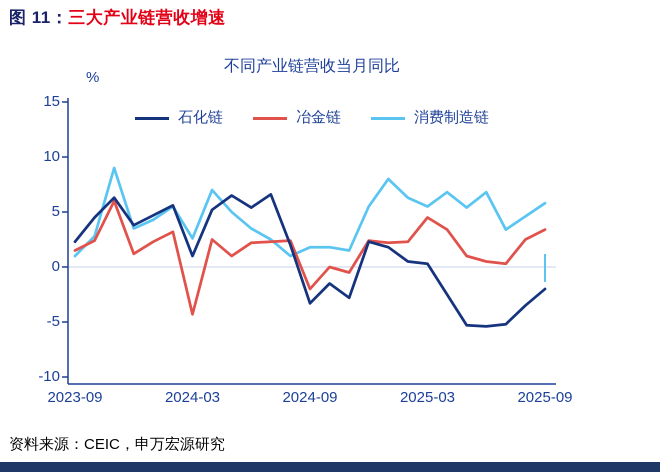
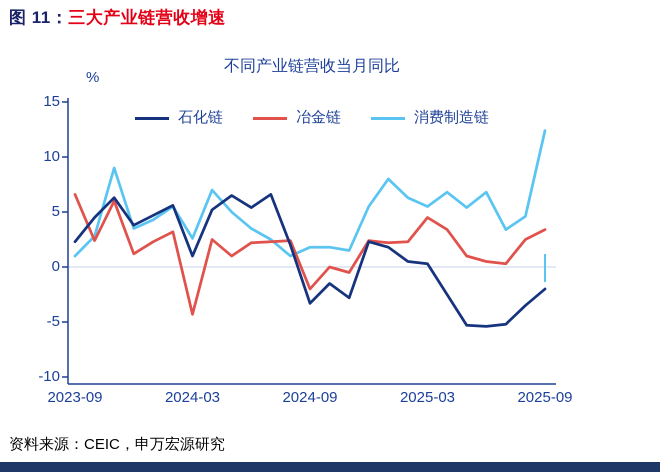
冶金链/2023-09: 1.5 -> 6.6
消费制造链/2025-09: 5.8 -> 12.4
